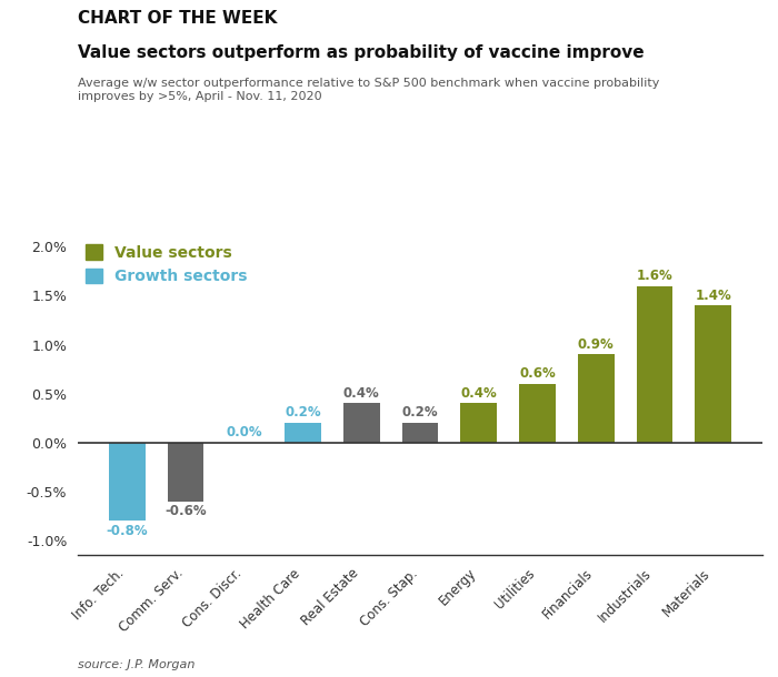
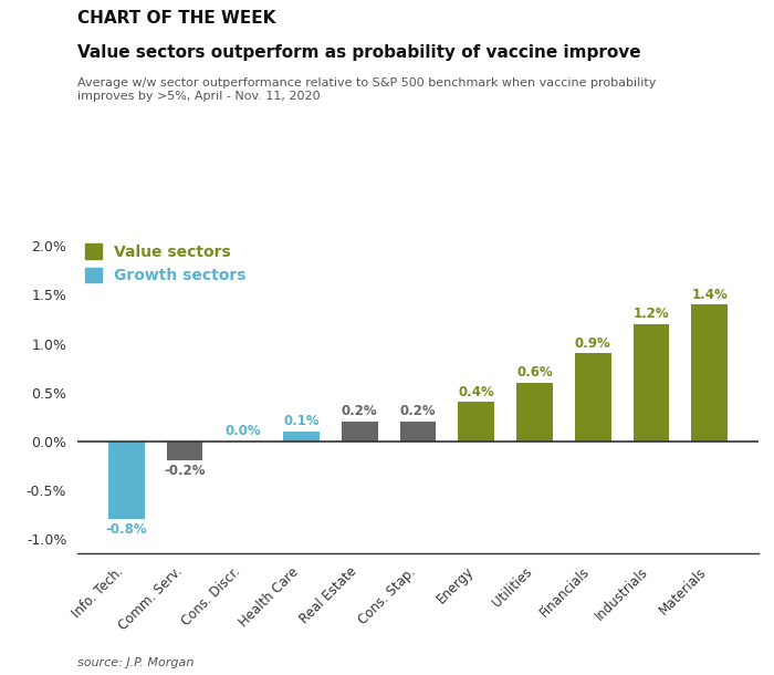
Comm. Serv.: -0.6% -> -0.2%
Health Care: 0.2% -> 0.1%
Real Estate: 0.4% -> 0.2%
Industrials: 1.6% -> 1.2%
